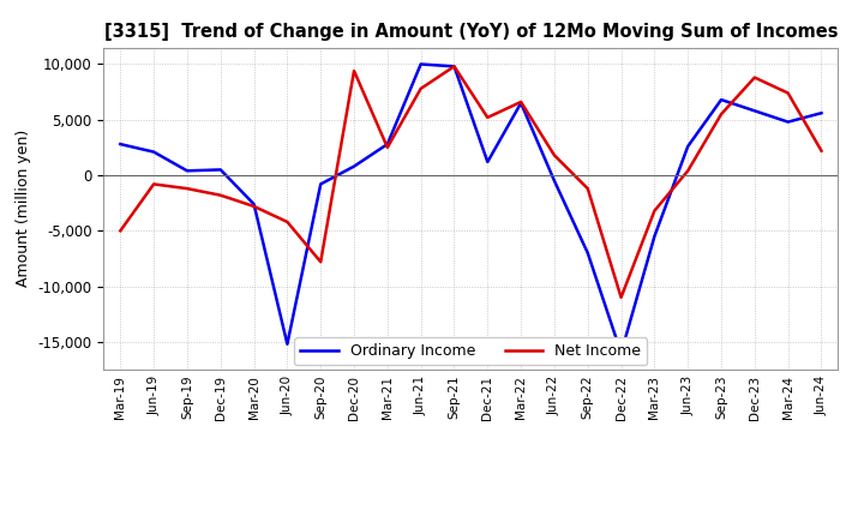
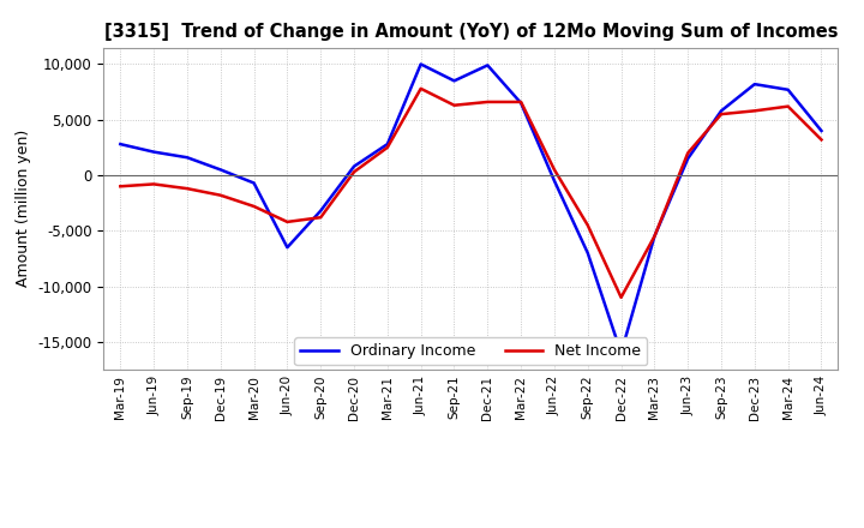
Net Income/Mar-19: -5,000 -> -1,000
Ordinary Income/Sep-19: 400 -> 1,600
Ordinary Income/Mar-20: -2,600 -> -700
Ordinary Income/Jun-20: -15,200 -> -6,500
Ordinary Income/Sep-20: -800 -> -3,200
Net Income/Sep-20: -7,800 -> -3,800
Net Income/Dec-20: 9,400 -> 300
Ordinary Income/Sep-21: 9,800 -> 8,500
Net Income/Sep-21: 9,800 -> 6,300
Ordinary Income/Dec-21: 1,200 -> 9,900
Net Income/Dec-21: 5,200 -> 6,600
Net Income/Jun-22: 1,800 -> 500
Net Income/Sep-22: -1,200 -> -4,500
Net Income/Mar-23: -3,200 -> -5,500
Ordinary Income/Jun-23: 2,600 -> 1,500
Net Income/Jun-23: 400 -> 2,000
Ordinary Income/Sep-23: 6,800 -> 5,800
Ordinary Income/Dec-23: 5,800 -> 8,200
Net Income/Dec-23: 8,800 -> 5,800
Ordinary Income/Mar-24: 4,800 -> 7,700
Net Income/Mar-24: 7,400 -> 6,200
Ordinary Income/Jun-24: 5,600 -> 4,000
Net Income/Jun-24: 2,200 -> 3,200
